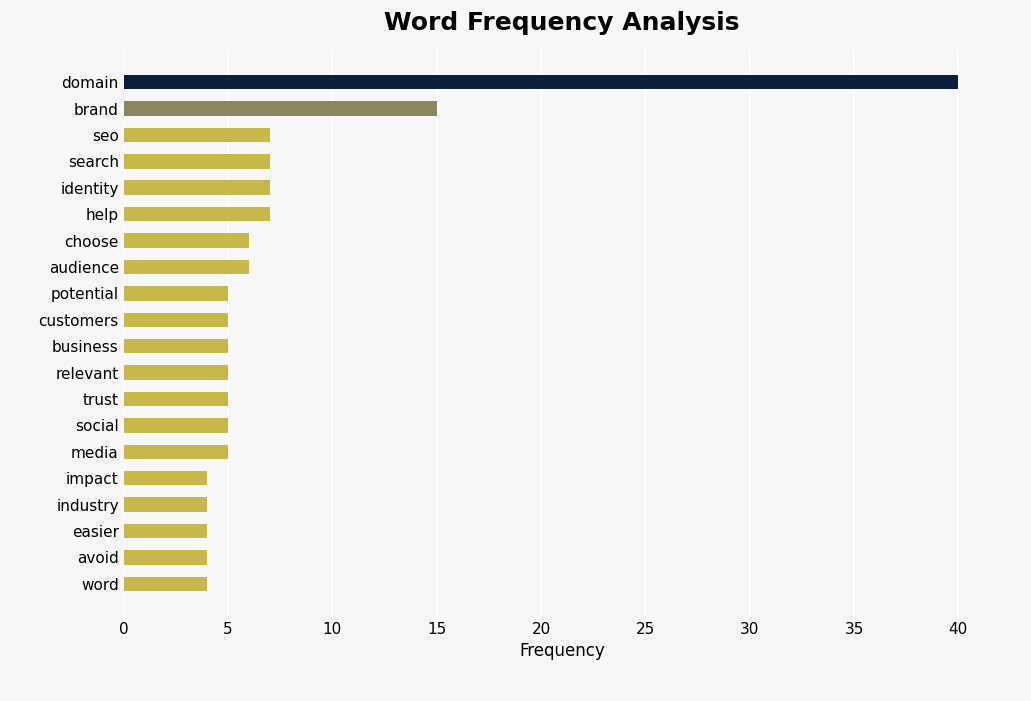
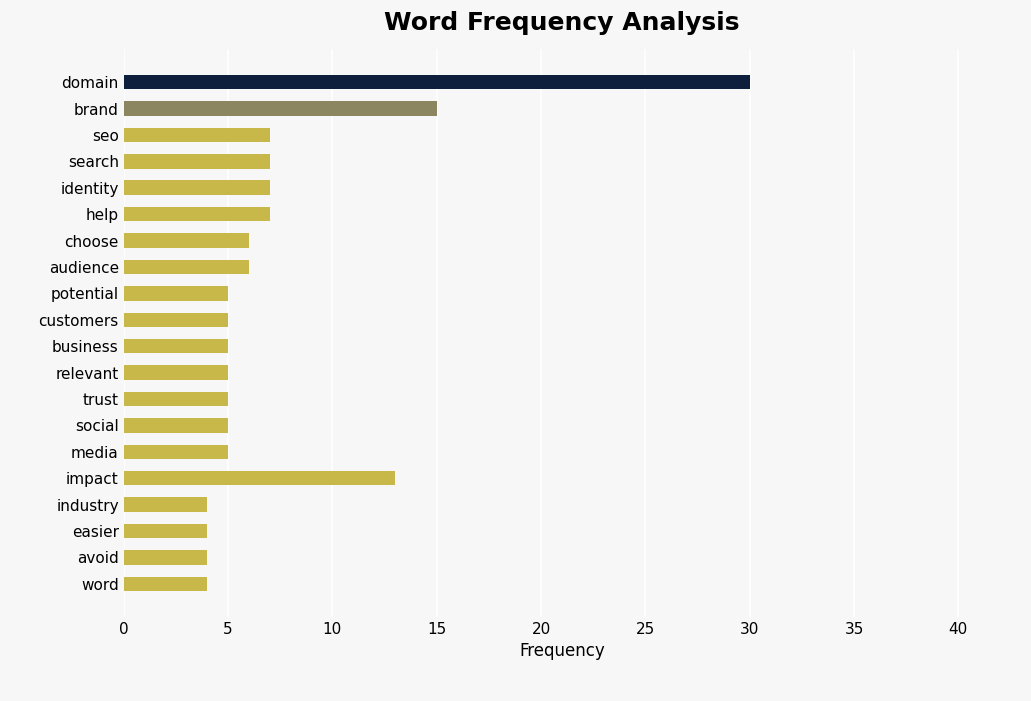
domain: 40 -> 30
impact: 4 -> 13
